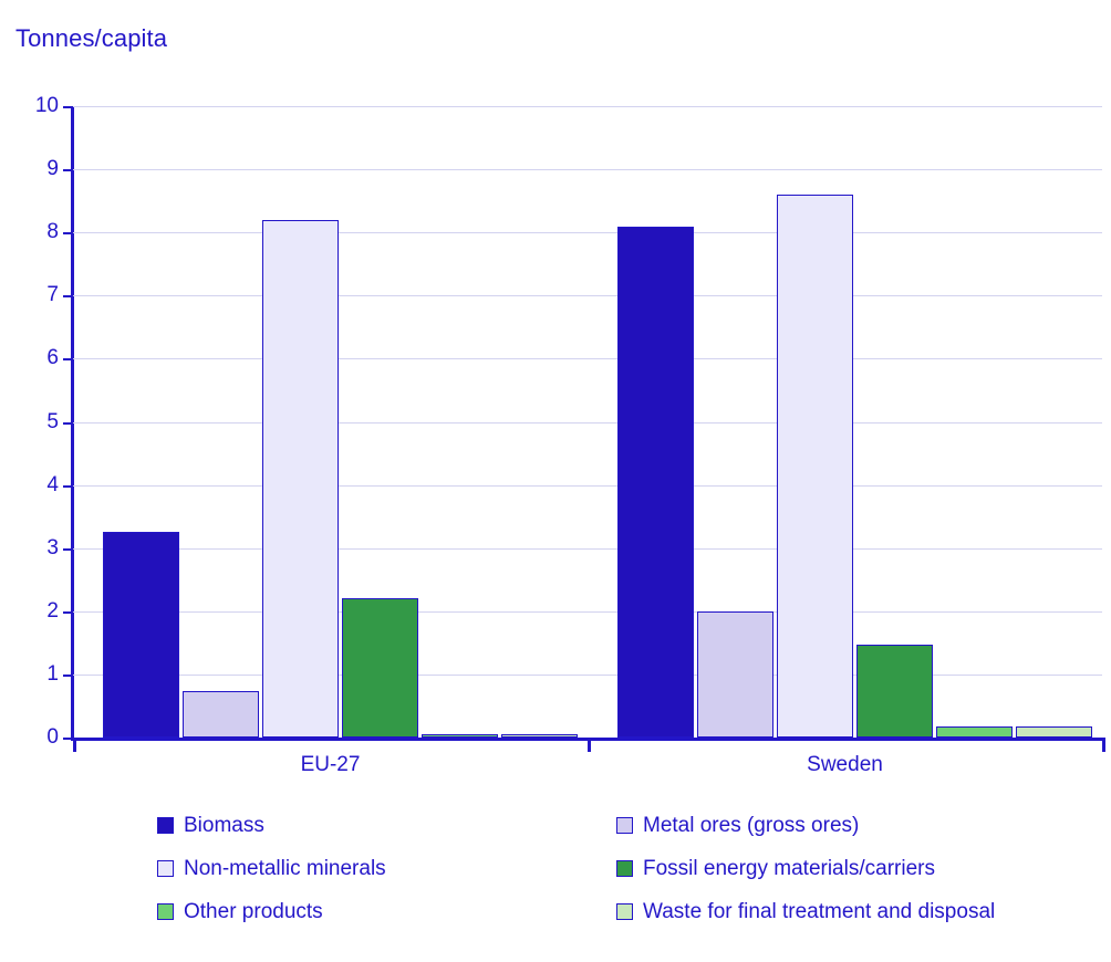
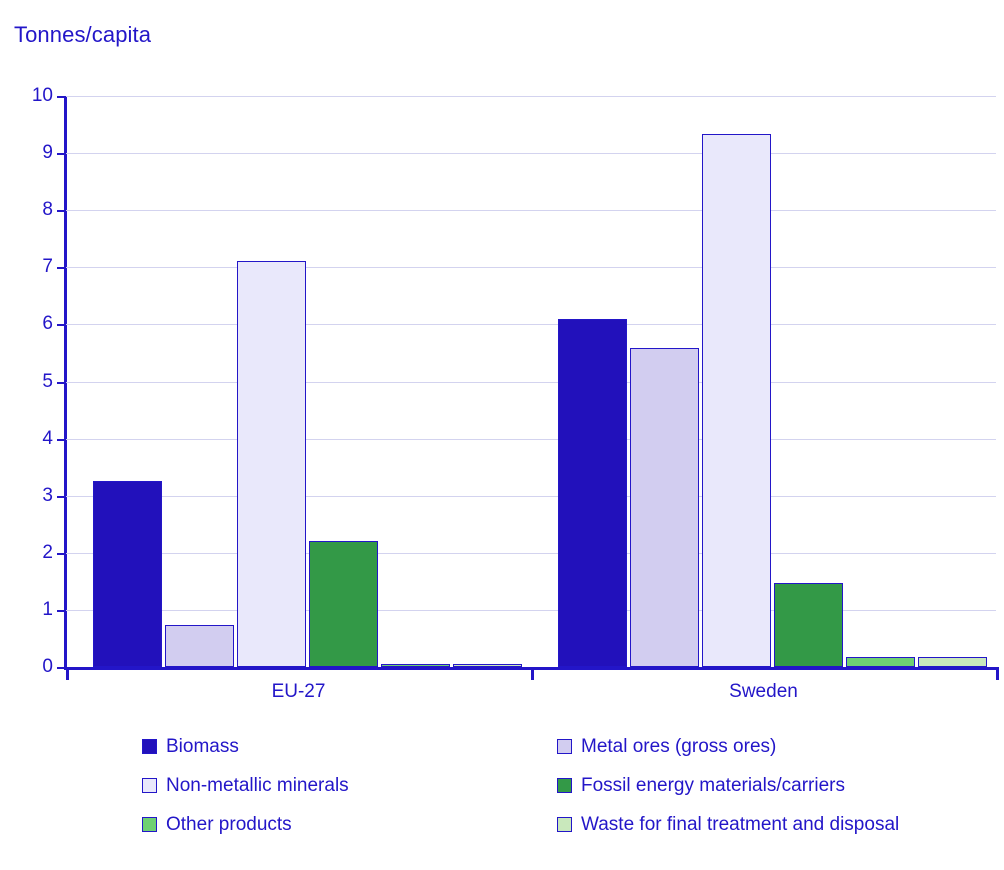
Non-metallic minerals/EU-27: 8.2 -> 7.1
Biomass/Sweden: 8.1 -> 6.1
Metal ores (gross ores)/Sweden: 2.0 -> 5.6
Non-metallic minerals/Sweden: 8.6 -> 9.3
